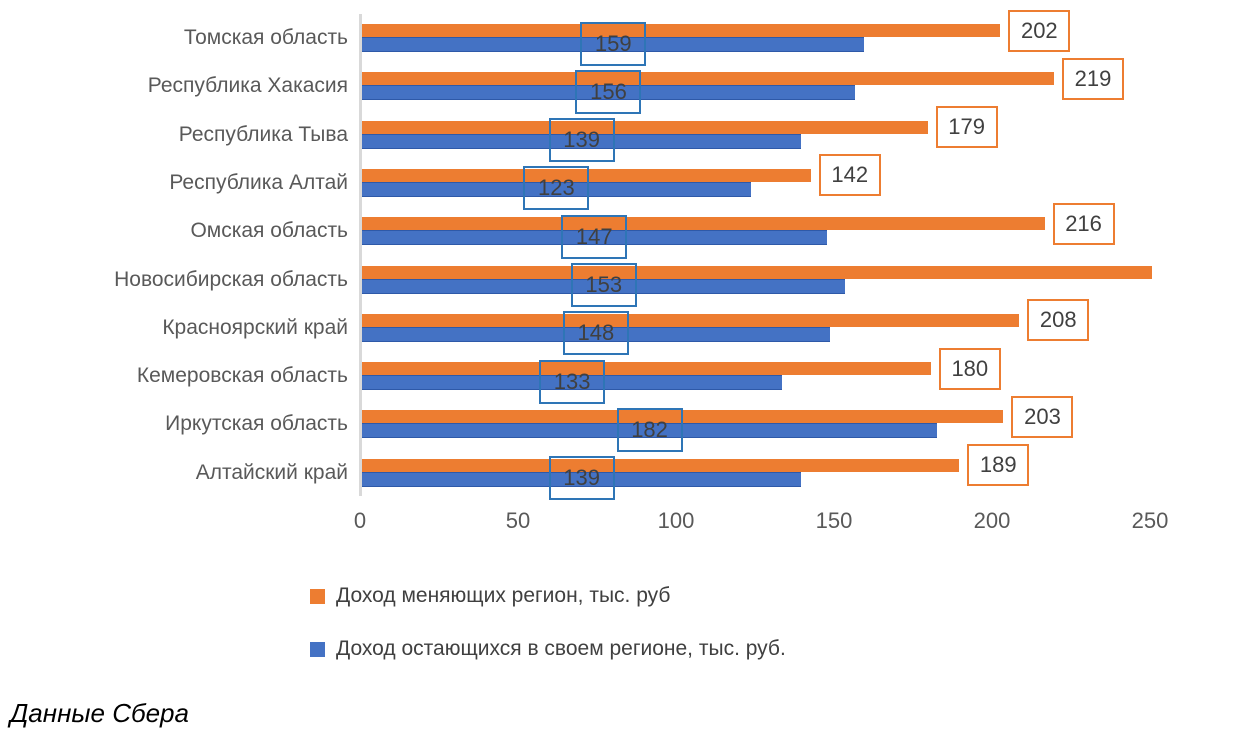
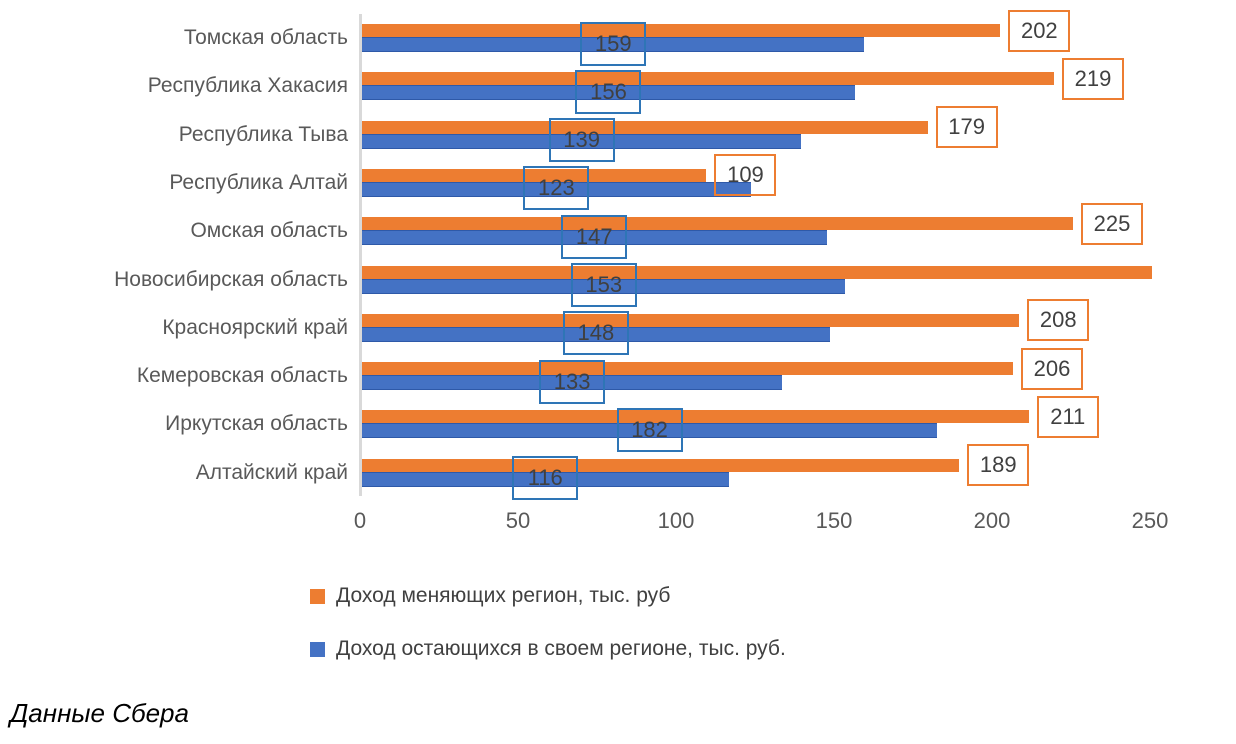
Доход меняющих регион, тыс. руб/Республика Алтай: 142 -> 109
Доход меняющих регион, тыс. руб/Омская область: 216 -> 225
Доход меняющих регион, тыс. руб/Кемеровская область: 180 -> 206
Доход меняющих регион, тыс. руб/Иркутская область: 203 -> 211
Доход остающихся в своем регионе, тыс. руб./Алтайский край: 139 -> 116
